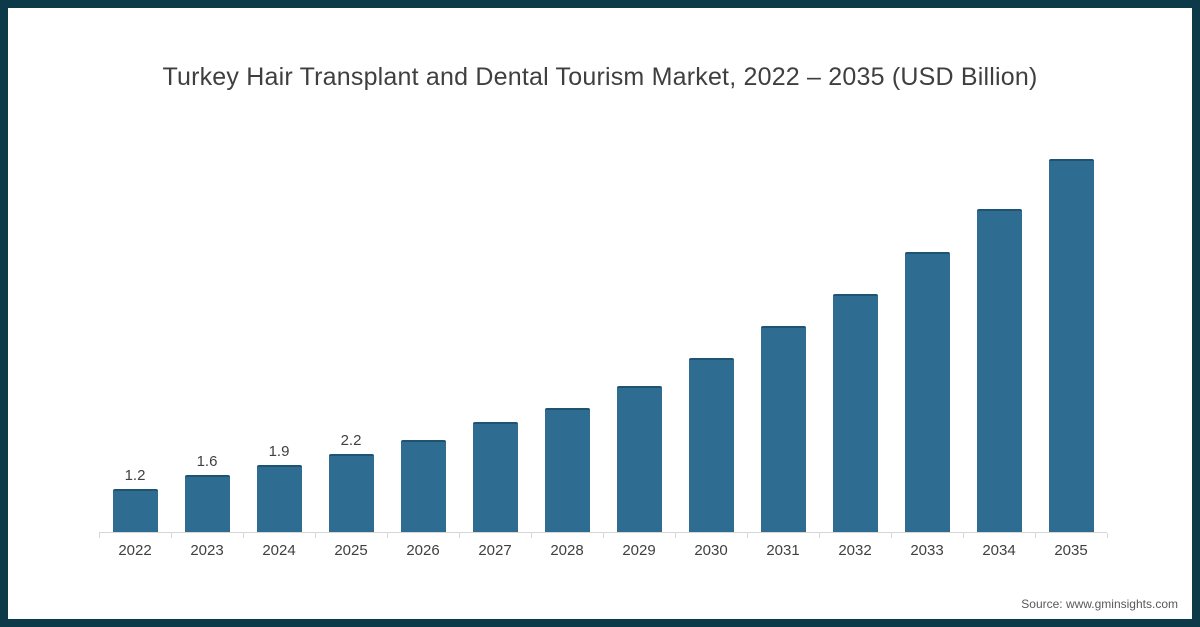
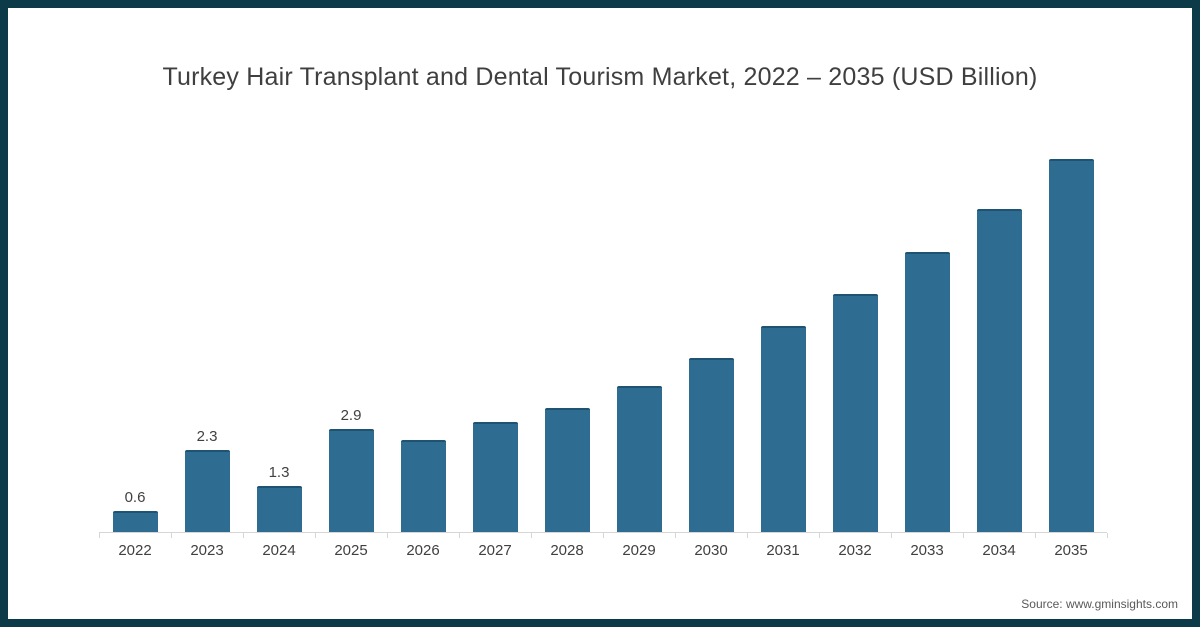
2022: 1.2 -> 0.6
2023: 1.6 -> 2.3
2024: 1.9 -> 1.3
2025: 2.2 -> 2.9
